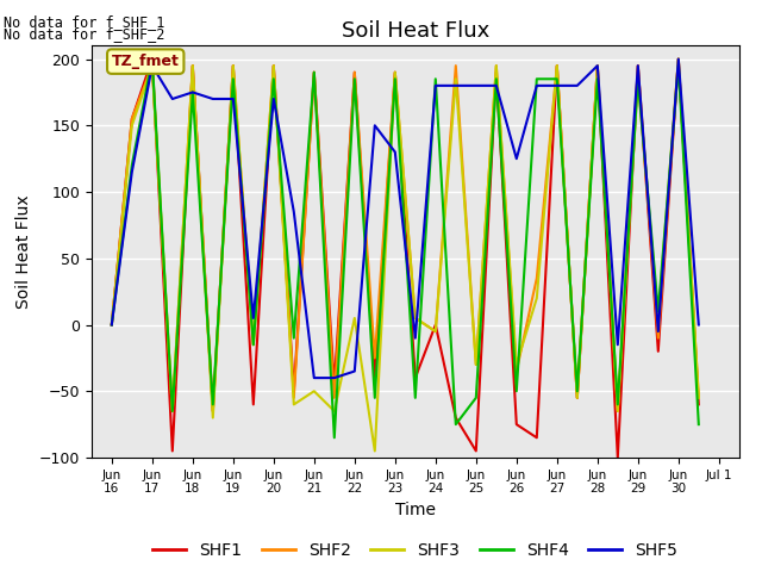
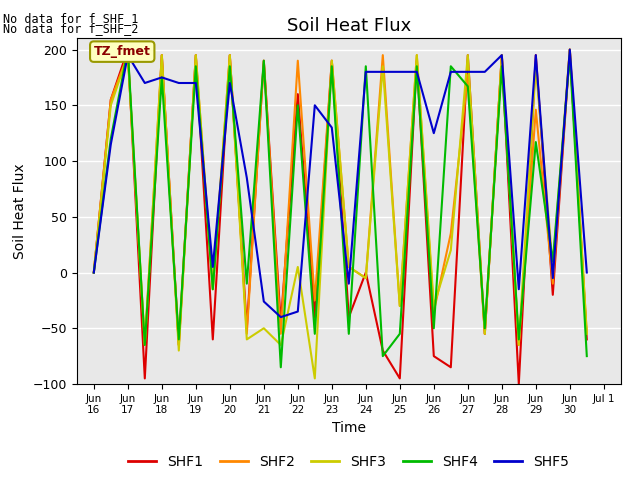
SHF5/Jun 21: -40 -> -26
SHF1/Jun 22: 190 -> 160
SHF4/Jun 22: 185 -> 150
SHF2/Jun 27: 195 -> 177
SHF4/Jun 27: 185 -> 167
SHF2/Jun 29: 195 -> 146
SHF4/Jun 29: 185 -> 117
